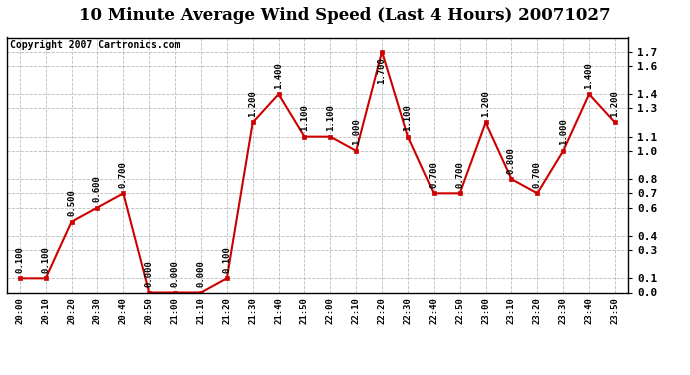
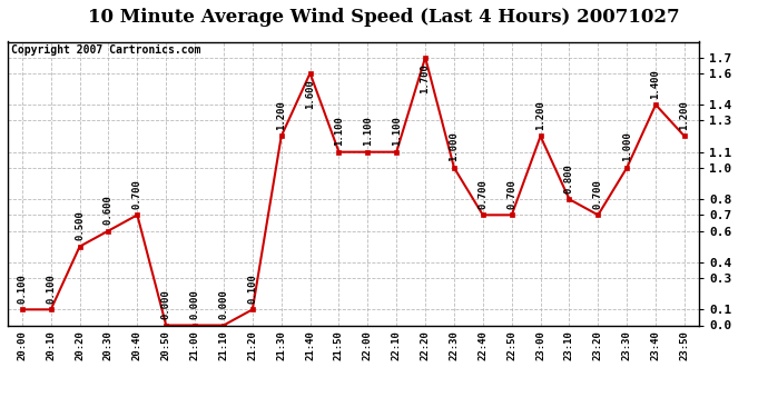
21:40: 1.400 -> 1.600
22:10: 1.000 -> 1.100
22:30: 1.100 -> 1.000
